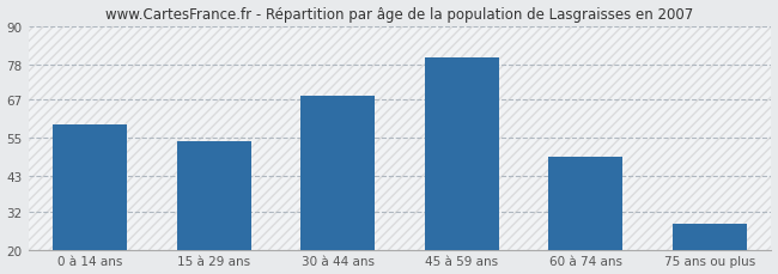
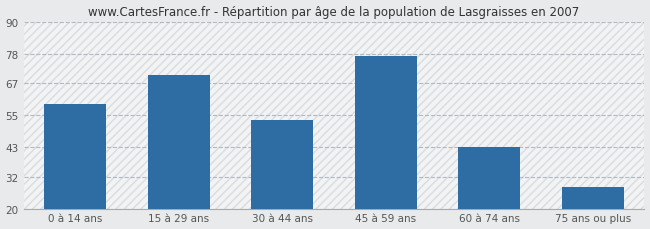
15 à 29 ans: 54 -> 70
30 à 44 ans: 68 -> 53
45 à 59 ans: 80 -> 77
60 à 74 ans: 49 -> 43
